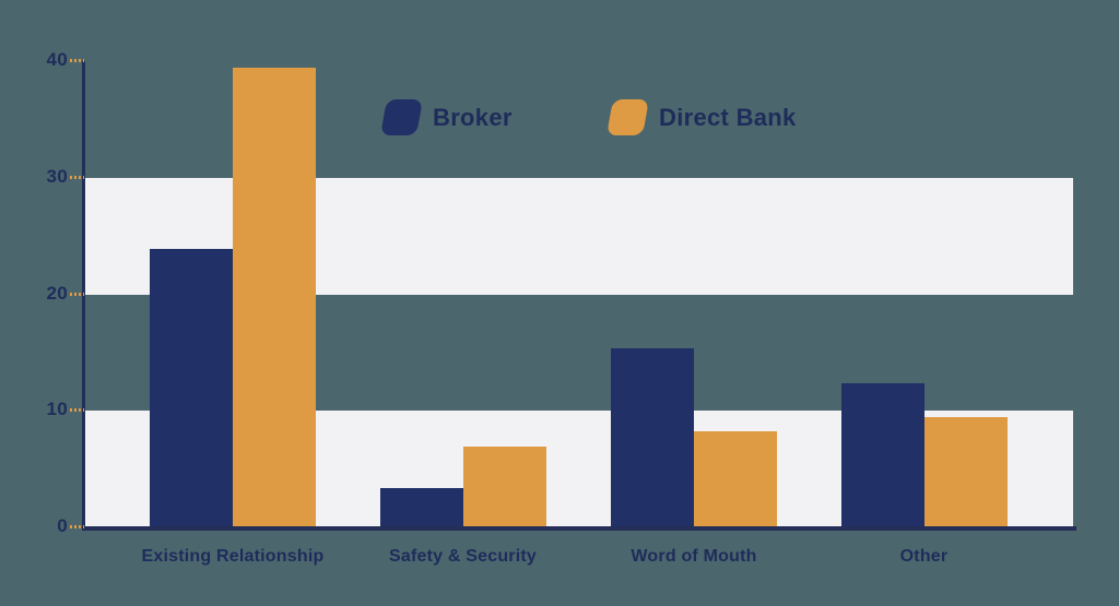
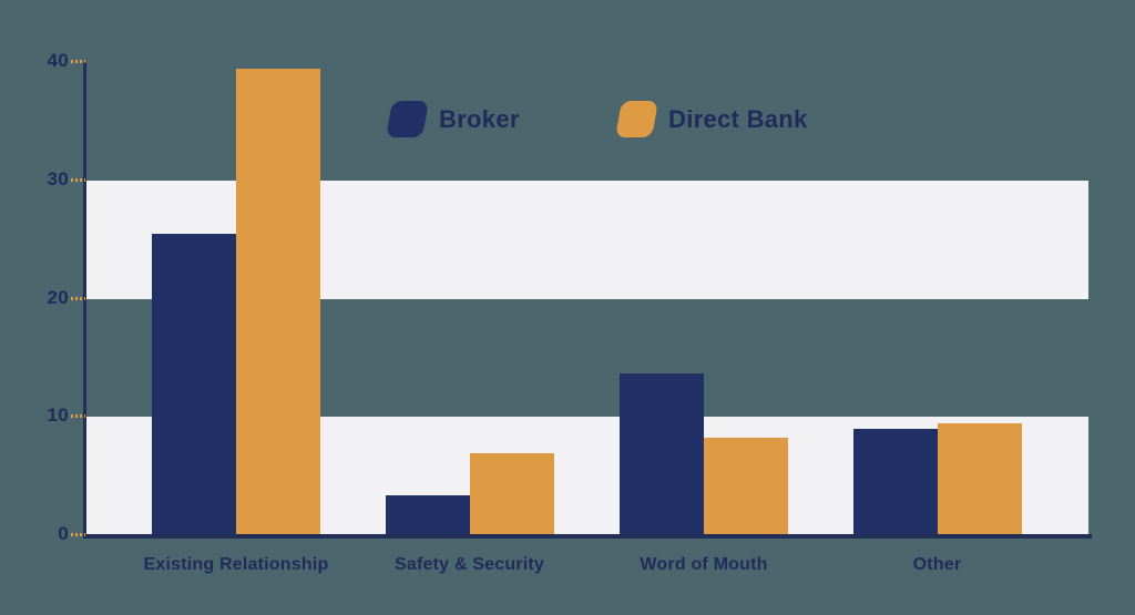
Broker/Existing Relationship: 23.9 -> 25.5
Broker/Word of Mouth: 15.4 -> 13.7
Broker/Other: 12.4 -> 9.0
